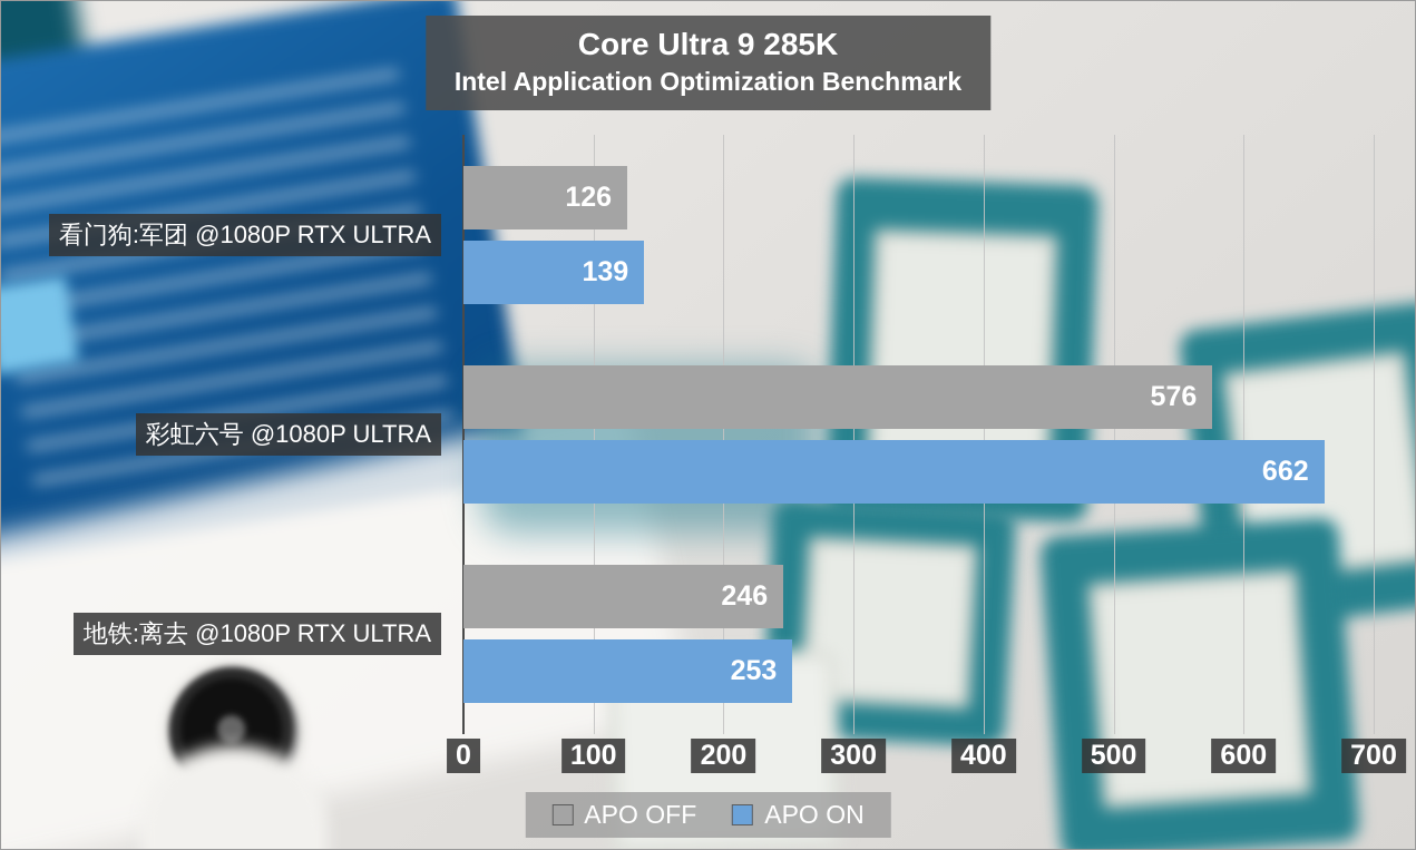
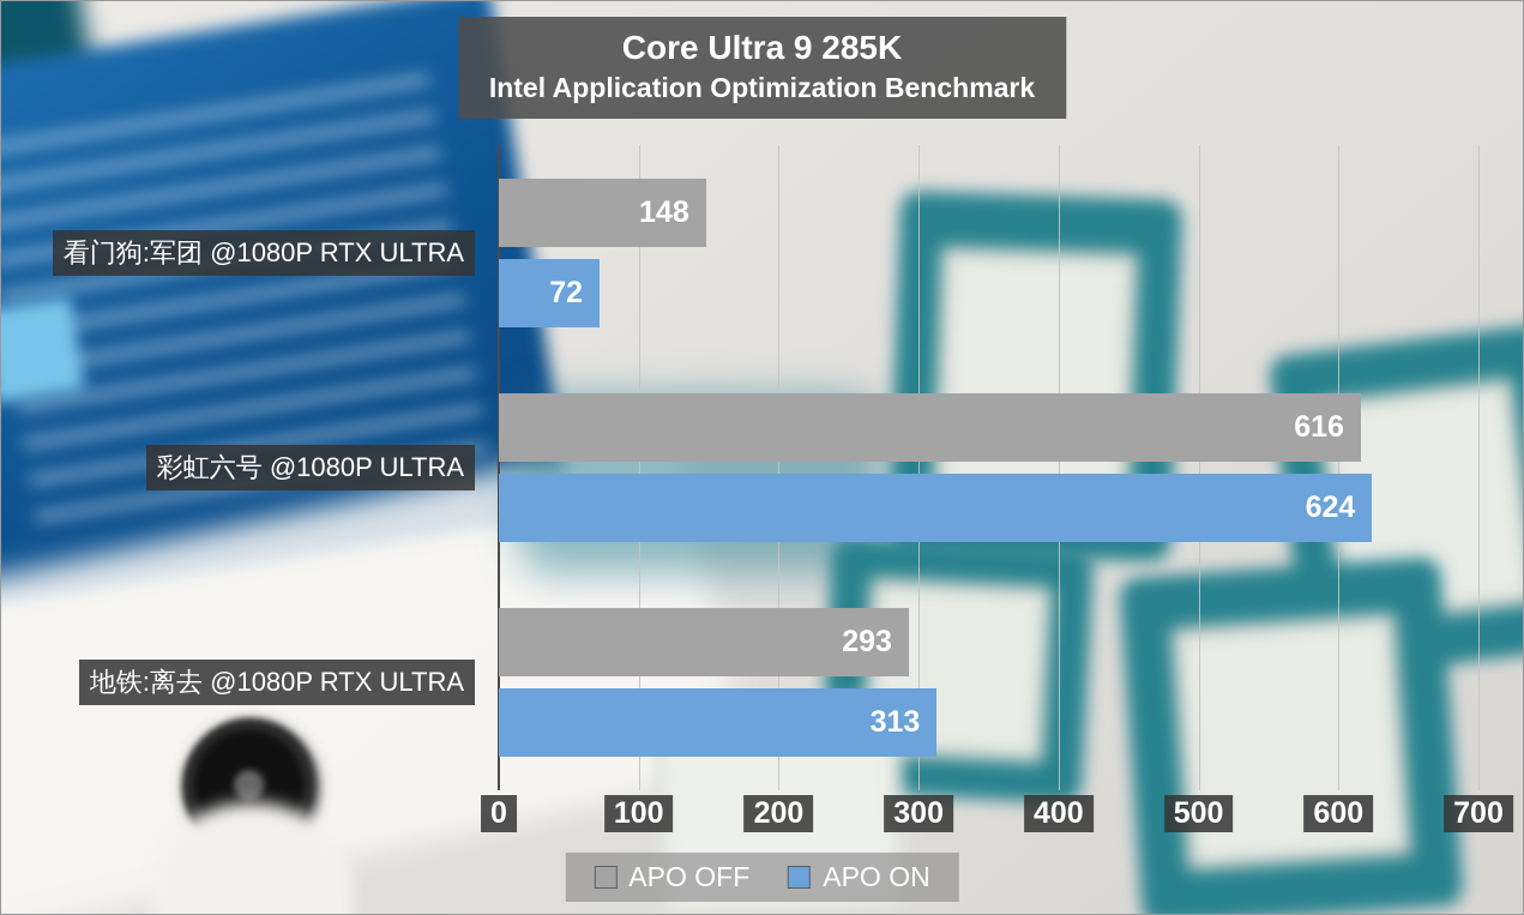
APO OFF/看门狗:军团 @1080P RTX ULTRA: 126 -> 148
APO ON/看门狗:军团 @1080P RTX ULTRA: 139 -> 72
APO OFF/彩虹六号 @1080P ULTRA: 576 -> 616
APO ON/彩虹六号 @1080P ULTRA: 662 -> 624
APO OFF/地铁:离去 @1080P RTX ULTRA: 246 -> 293
APO ON/地铁:离去 @1080P RTX ULTRA: 253 -> 313
